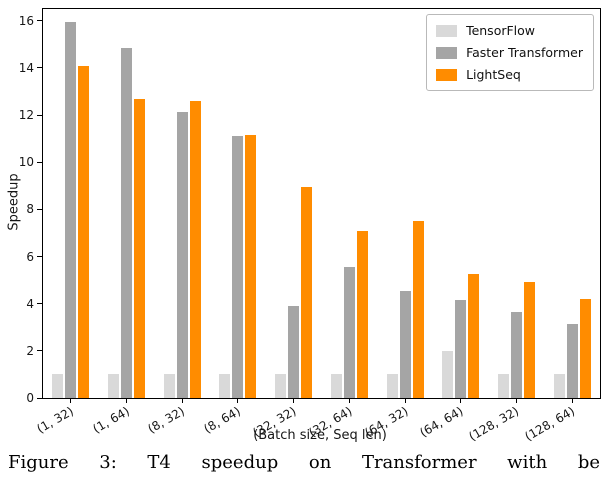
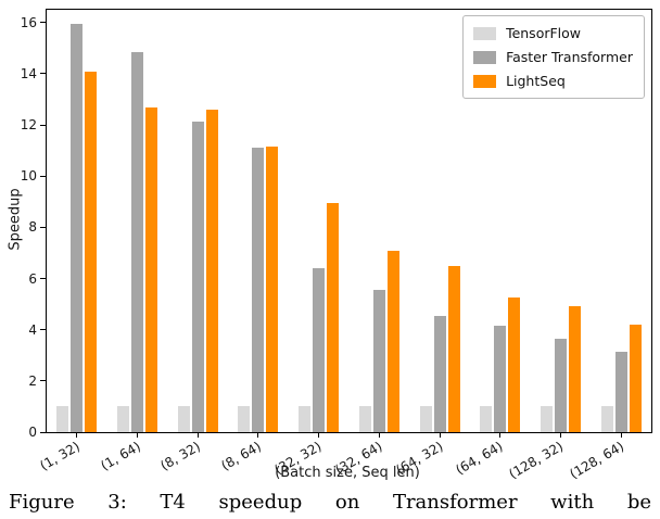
Faster Transformer/(32, 32): 3.9 -> 6.4
LightSeq/(64, 32): 7.5 -> 6.5
TensorFlow/(64, 64): 2 -> 1
